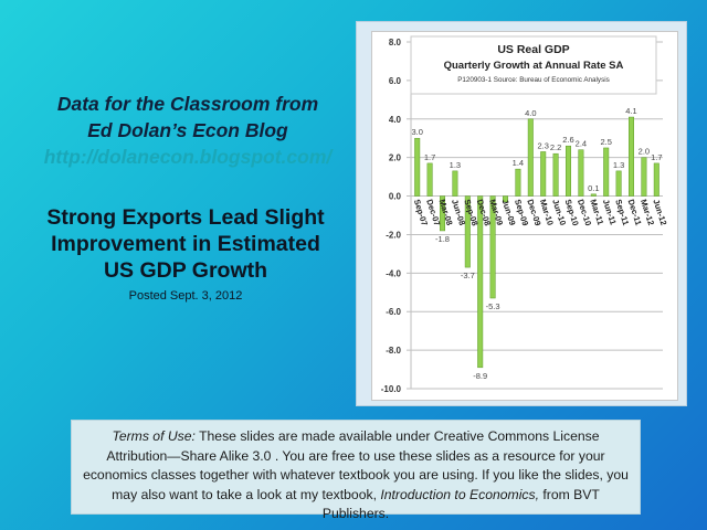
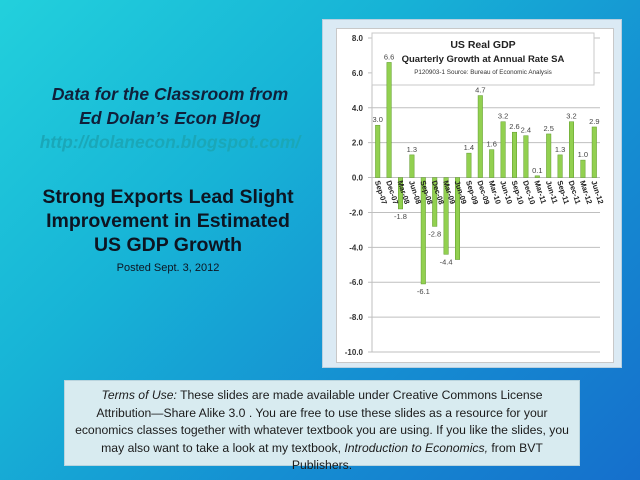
Dec-07: 1.7 -> 6.6
Sep-08: -3.7 -> -6.1
Dec-08: -8.9 -> -2.8
Mar-09: -5.3 -> -4.4
Jun-09: -0.3 -> -4.7
Dec-09: 4.0 -> 4.7
Mar-10: 2.3 -> 1.6
Jun-10: 2.2 -> 3.2
Dec-11: 4.1 -> 3.2
Mar-12: 2.0 -> 1.0
Jun-12: 1.7 -> 2.9
